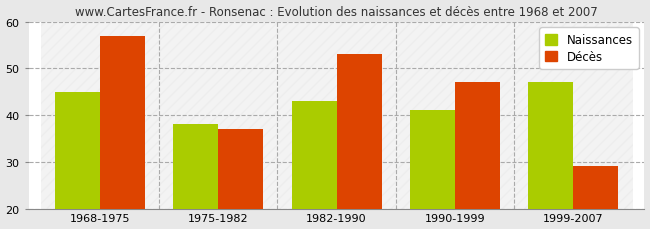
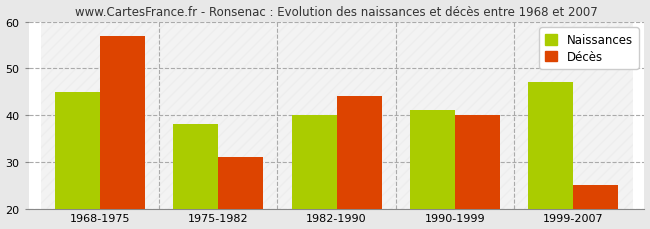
Décès/1975-1982: 37 -> 31
Naissances/1982-1990: 43 -> 40
Décès/1982-1990: 53 -> 44
Décès/1990-1999: 47 -> 40
Décès/1999-2007: 29 -> 25
